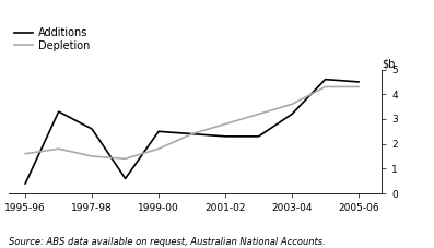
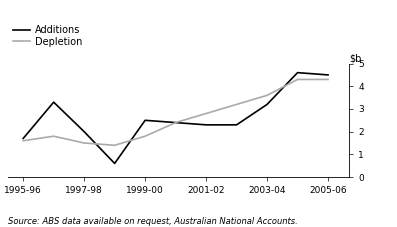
Additions/1995-96: 0.4 -> 1.7
Additions/1997-98: 2.6 -> 2.0
